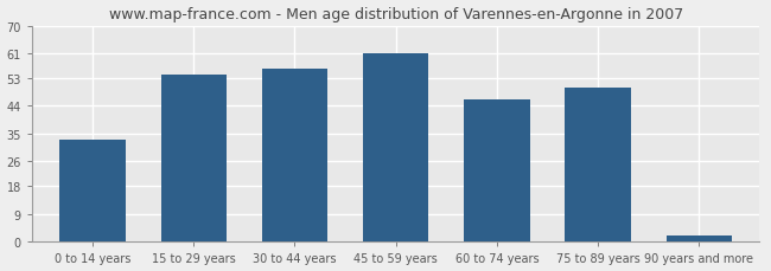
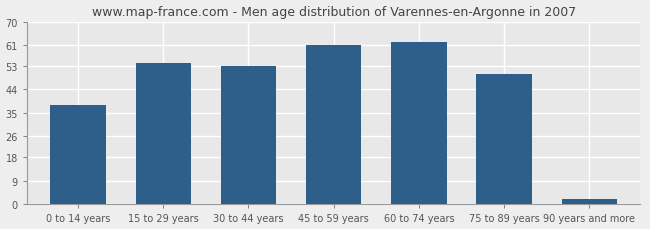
0 to 14 years: 33 -> 38
30 to 44 years: 56 -> 53
60 to 74 years: 46 -> 62
